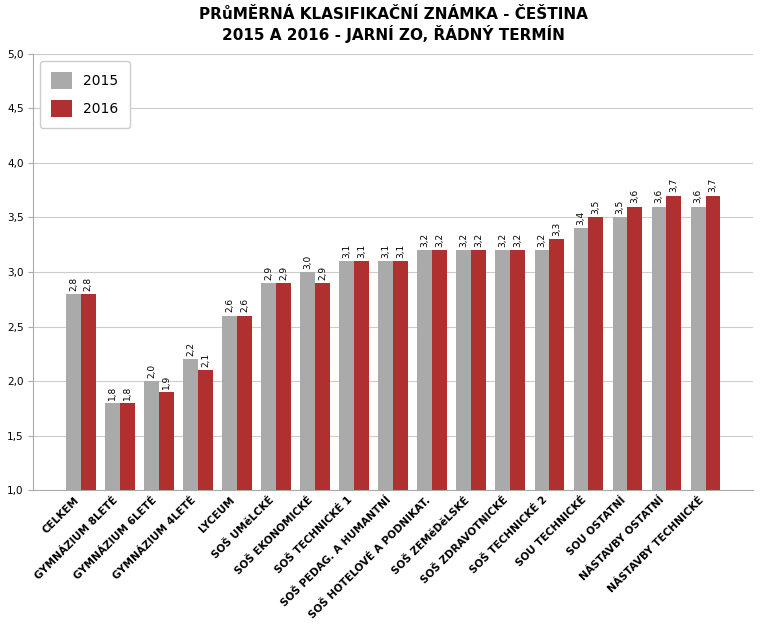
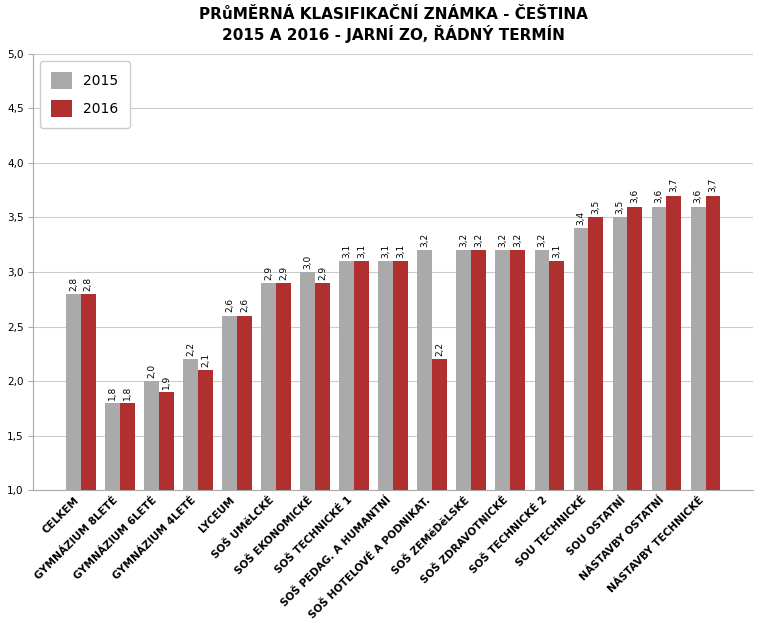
2016/SOŠ HOTELOVÉ A PODNIKAT.: 3,2 -> 2,2
2016/SOŠ TECHNICKÉ 2: 3,3 -> 3,1
